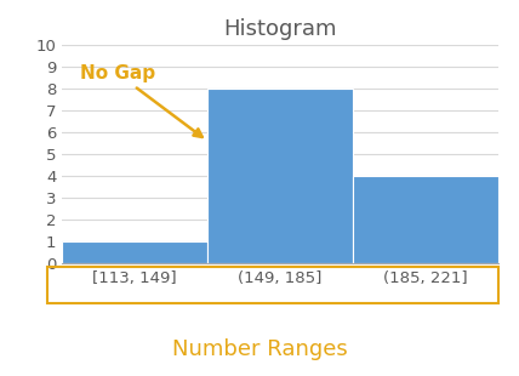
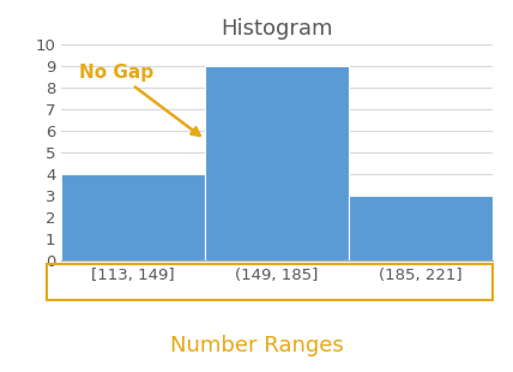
[113, 149]: 1 -> 4
(149, 185]: 8 -> 9
(185, 221]: 4 -> 3
